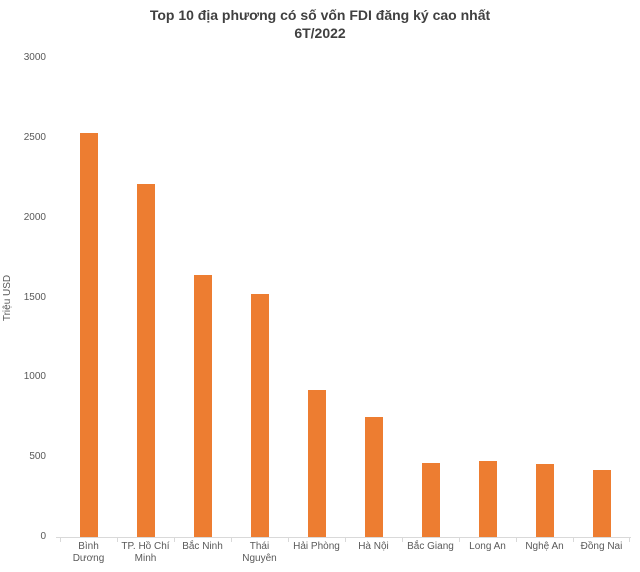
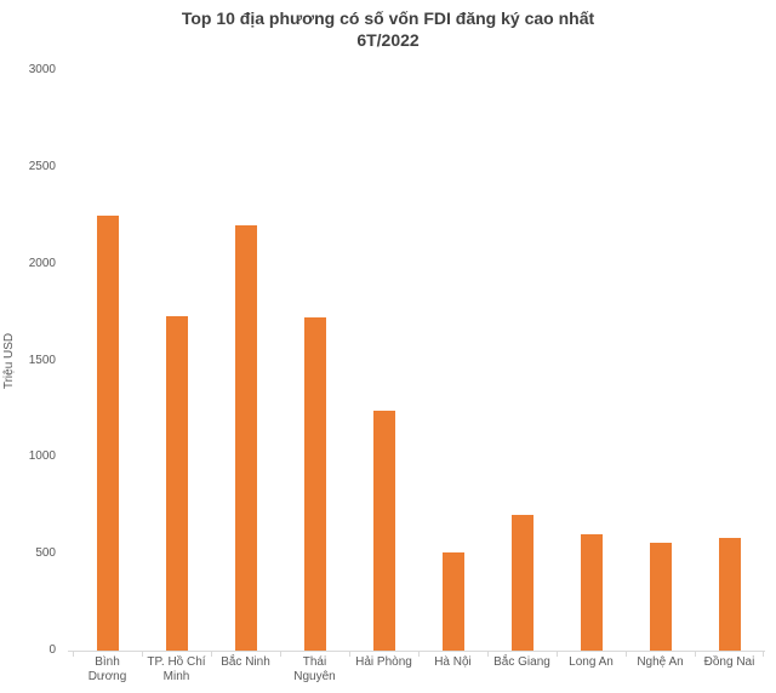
Bình Dương: 2530 -> 2250
TP. Hồ Chí Minh: 2210 -> 1730
Bắc Ninh: 1640 -> 2200
Thái Nguyên: 1520 -> 1720
Hải Phòng: 920 -> 1240
Hà Nội: 750 -> 510
Bắc Giang: 460 -> 700
Long An: 480 -> 600
Nghệ An: 460 -> 560
Đồng Nai: 420 -> 580
